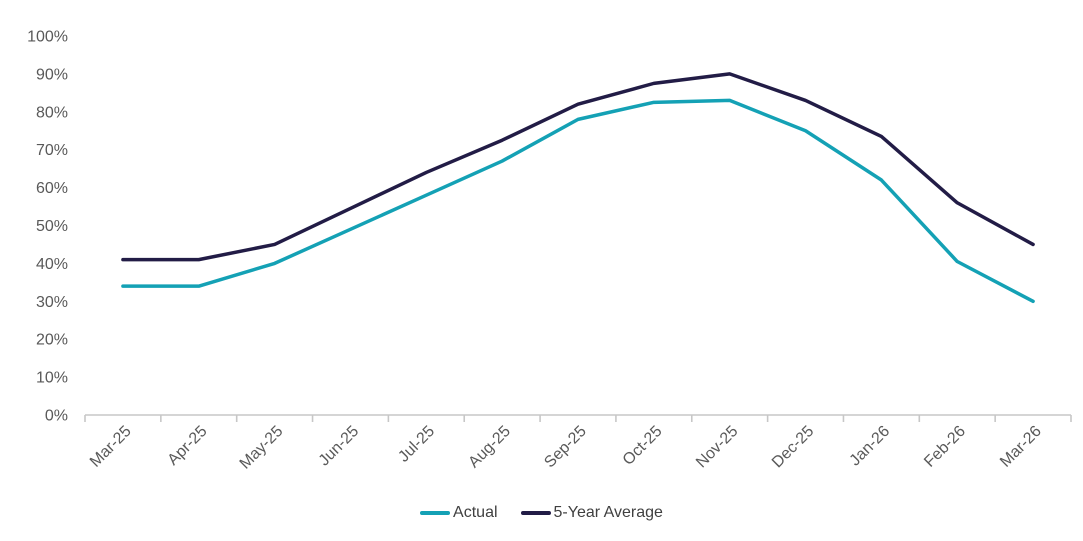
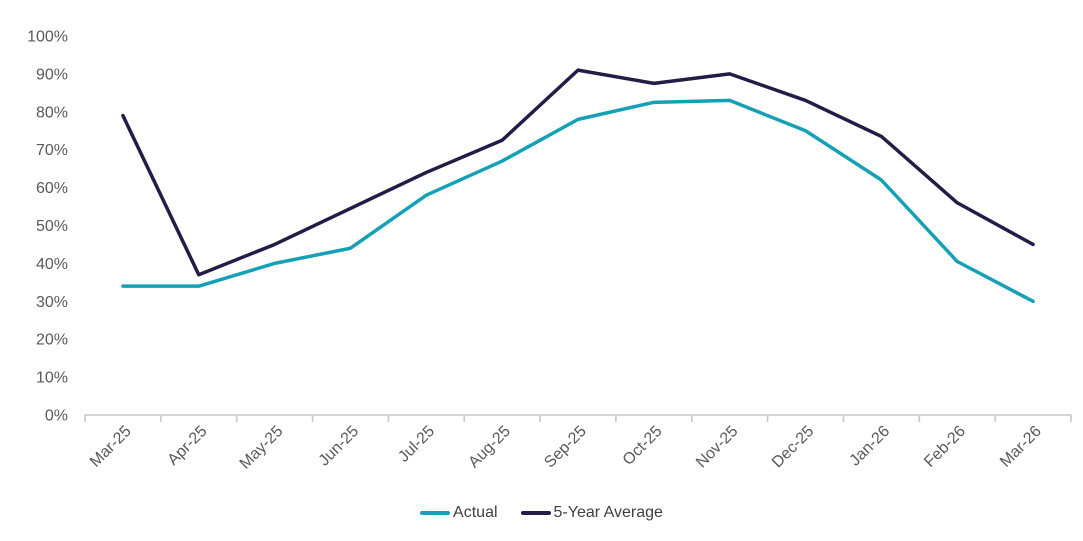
5-Year Average/Mar-25: 41% -> 79%
5-Year Average/Apr-25: 41% -> 37%
Actual/Jun-25: 49% -> 44%
5-Year Average/Sep-25: 82% -> 91%
